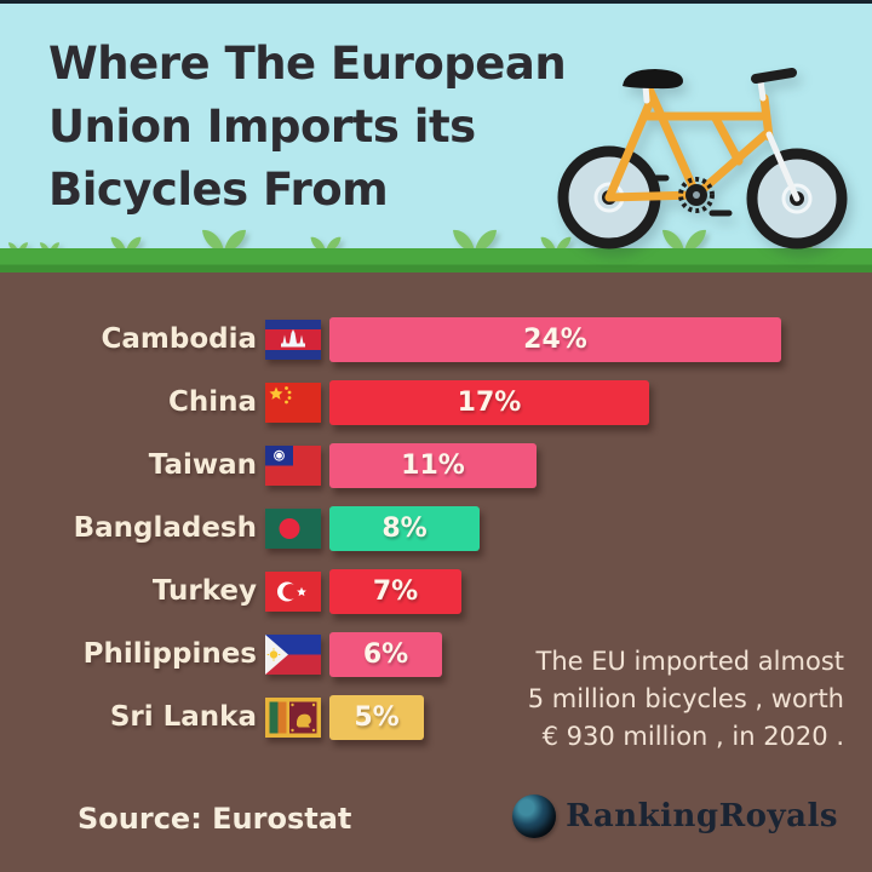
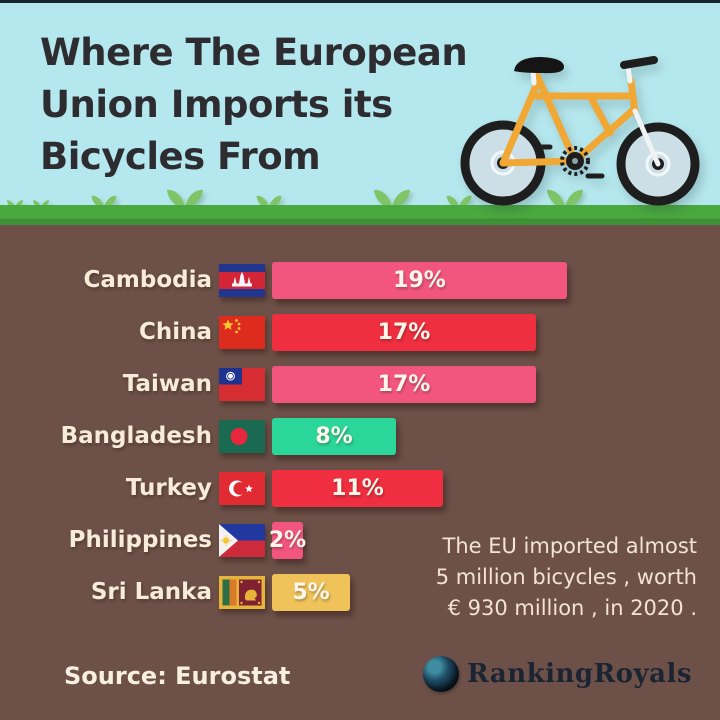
Cambodia: 24% -> 19%
Taiwan: 11% -> 17%
Turkey: 7% -> 11%
Philippines: 6% -> 2%
